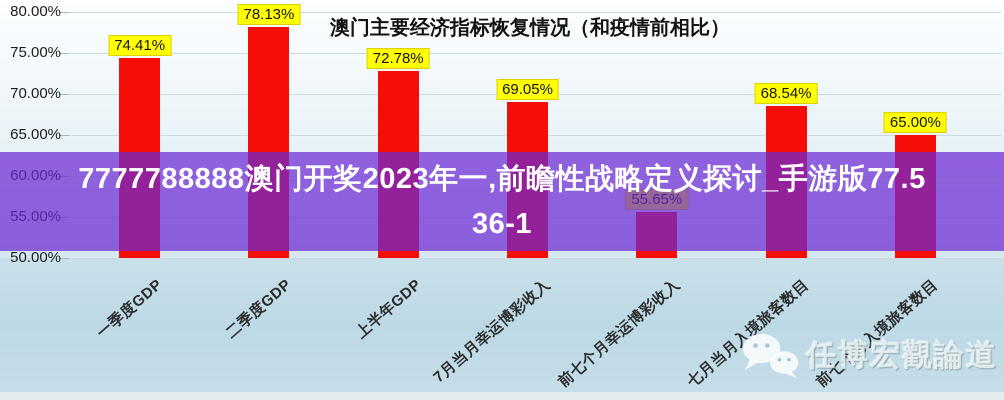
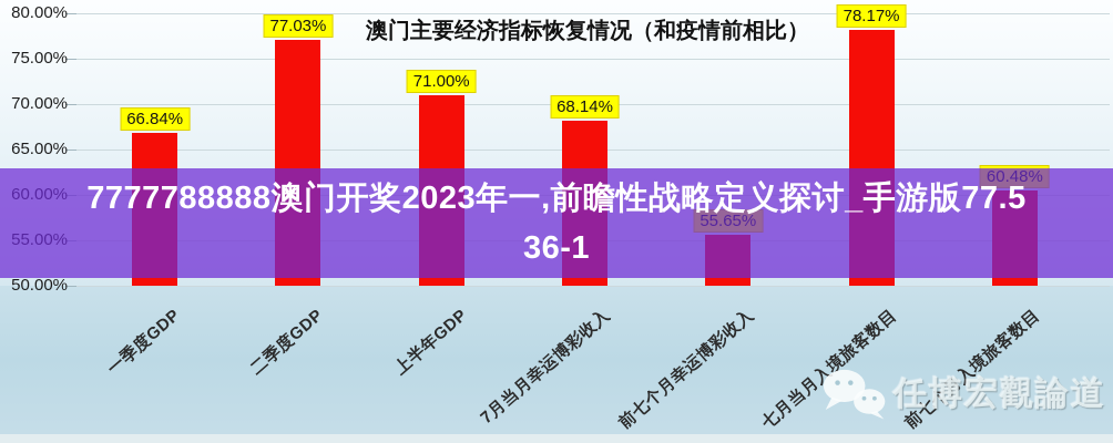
一季度GDP: 74.41% -> 66.84%
二季度GDP: 78.13% -> 77.03%
上半年GDP: 72.78% -> 71.00%
7月当月幸运博彩收入: 69.05% -> 68.14%
七月当月入境旅客数目: 68.54% -> 78.17%
前七个月入境旅客数目: 65.00% -> 60.48%
